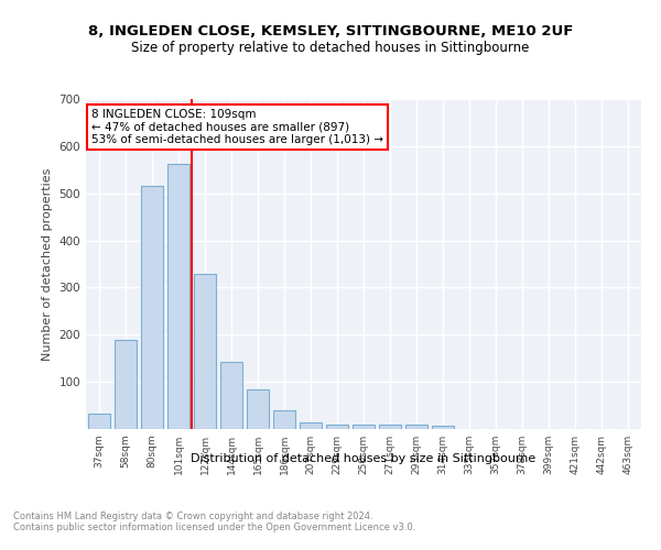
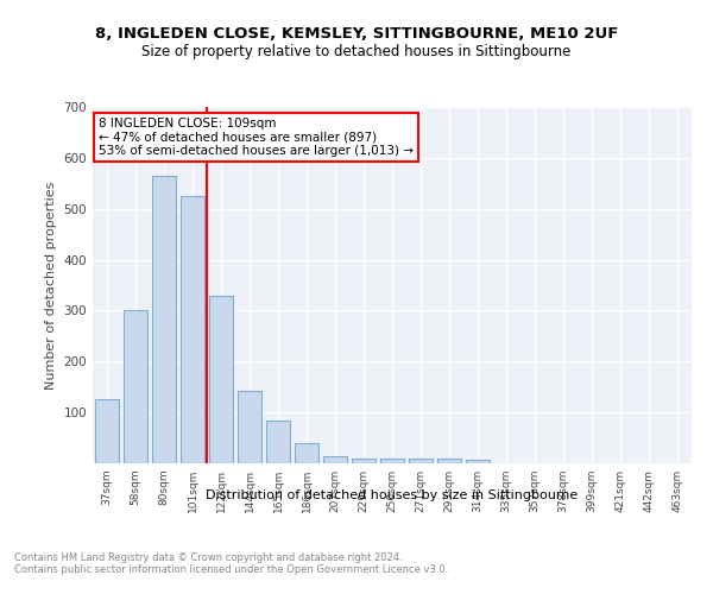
37sqm: 33 -> 125
58sqm: 190 -> 300
80sqm: 515 -> 565
101sqm: 562 -> 525
